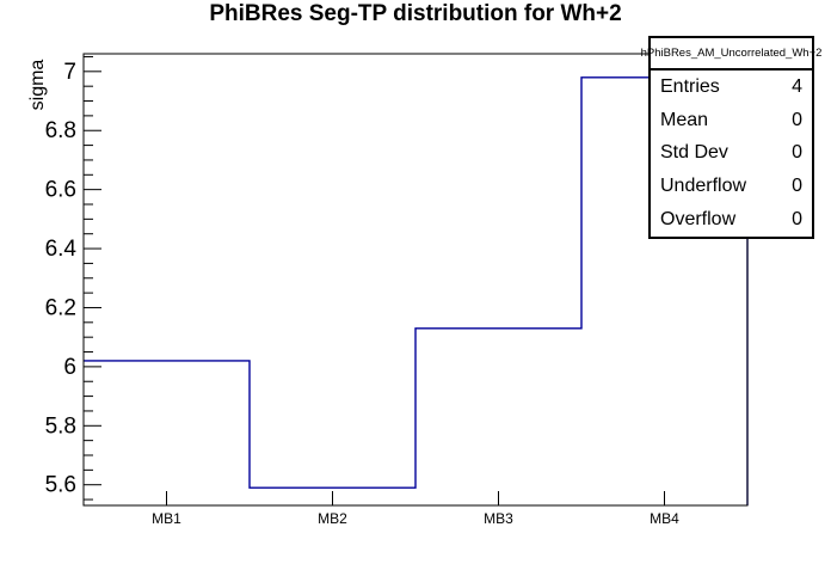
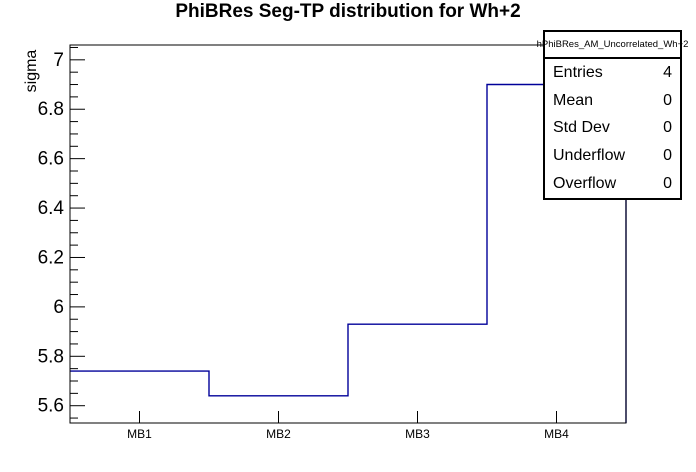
MB1: 6.02 -> 5.74
MB2: 5.59 -> 5.64
MB3: 6.13 -> 5.93
MB4: 6.98 -> 6.90
